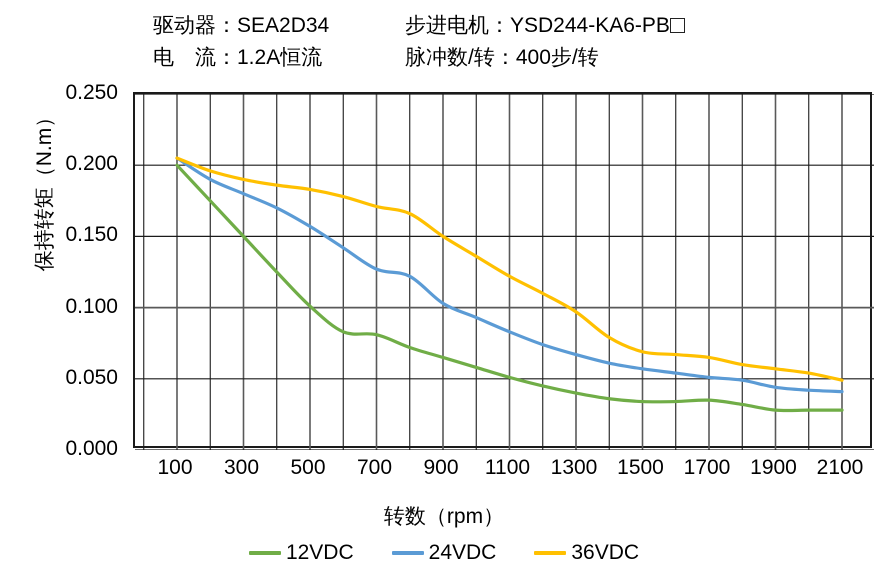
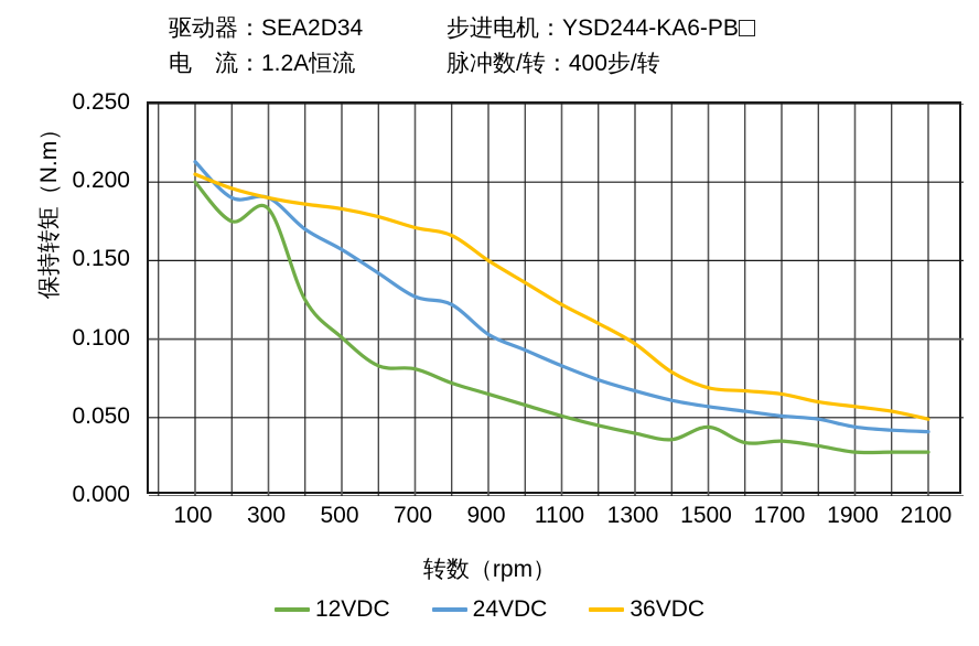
24VDC/100: 0.205 -> 0.213
12VDC/300: 0.150 -> 0.183
24VDC/300: 0.180 -> 0.190
12VDC/1500: 0.034 -> 0.044
